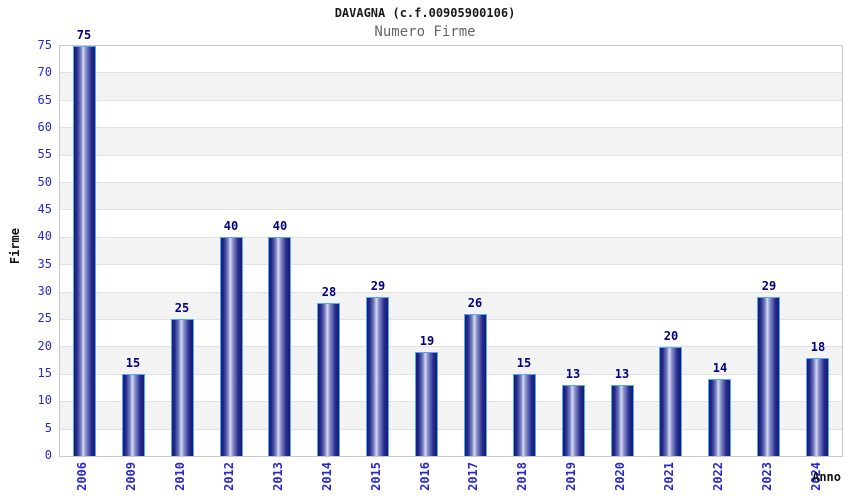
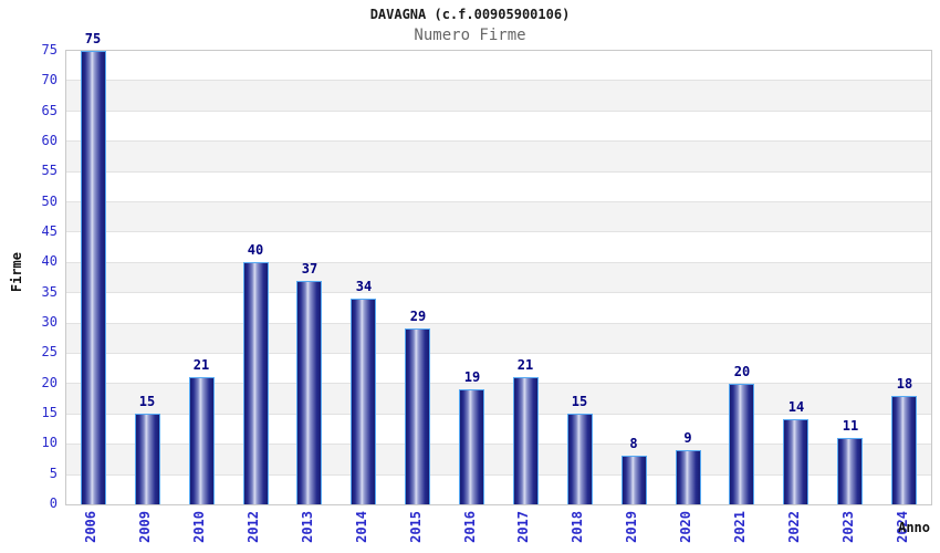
2010: 25 -> 21
2013: 40 -> 37
2014: 28 -> 34
2017: 26 -> 21
2019: 13 -> 8
2020: 13 -> 9
2023: 29 -> 11
